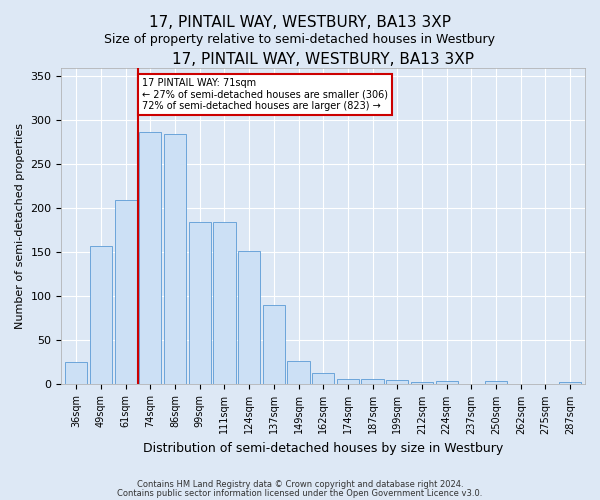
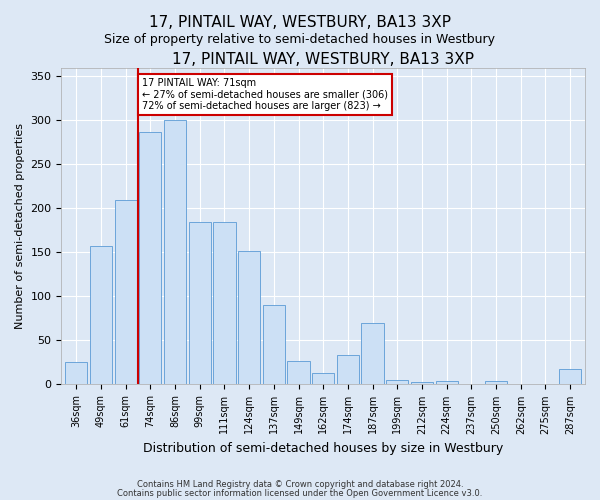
86sqm: 285 -> 300
174sqm: 6 -> 34
187sqm: 6 -> 70
287sqm: 3 -> 18
